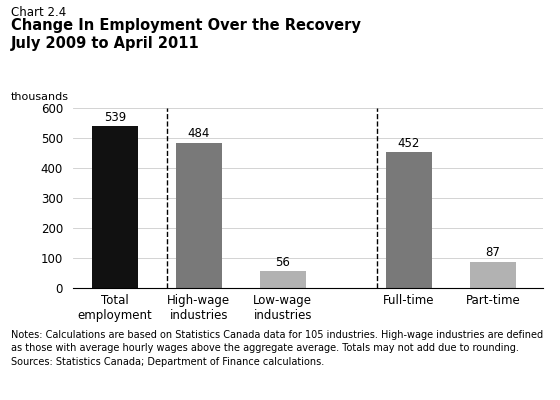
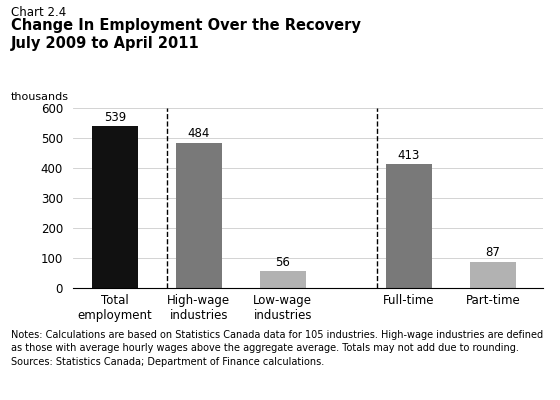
Full-time: 452 -> 413
